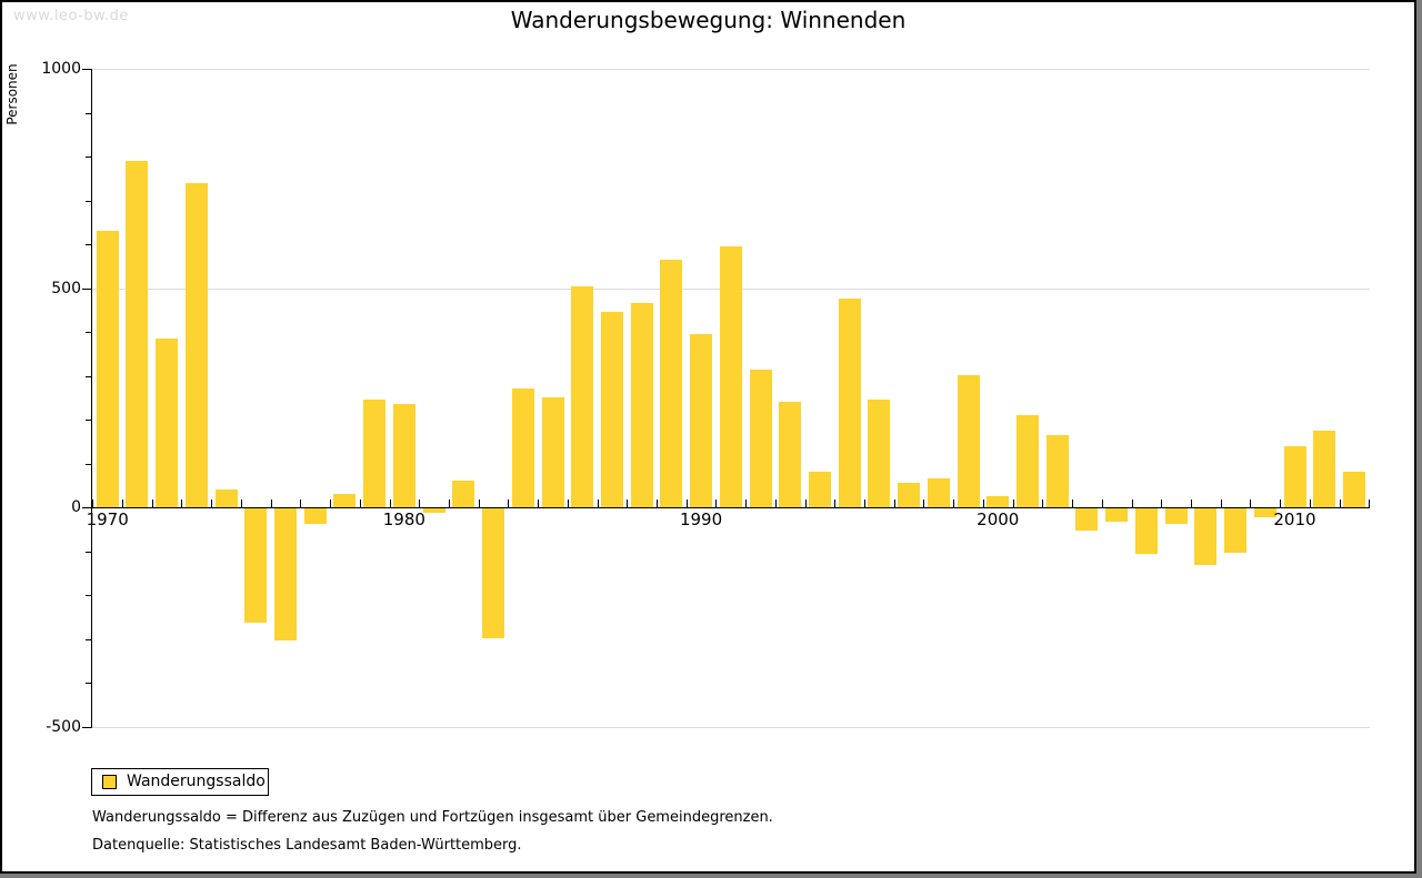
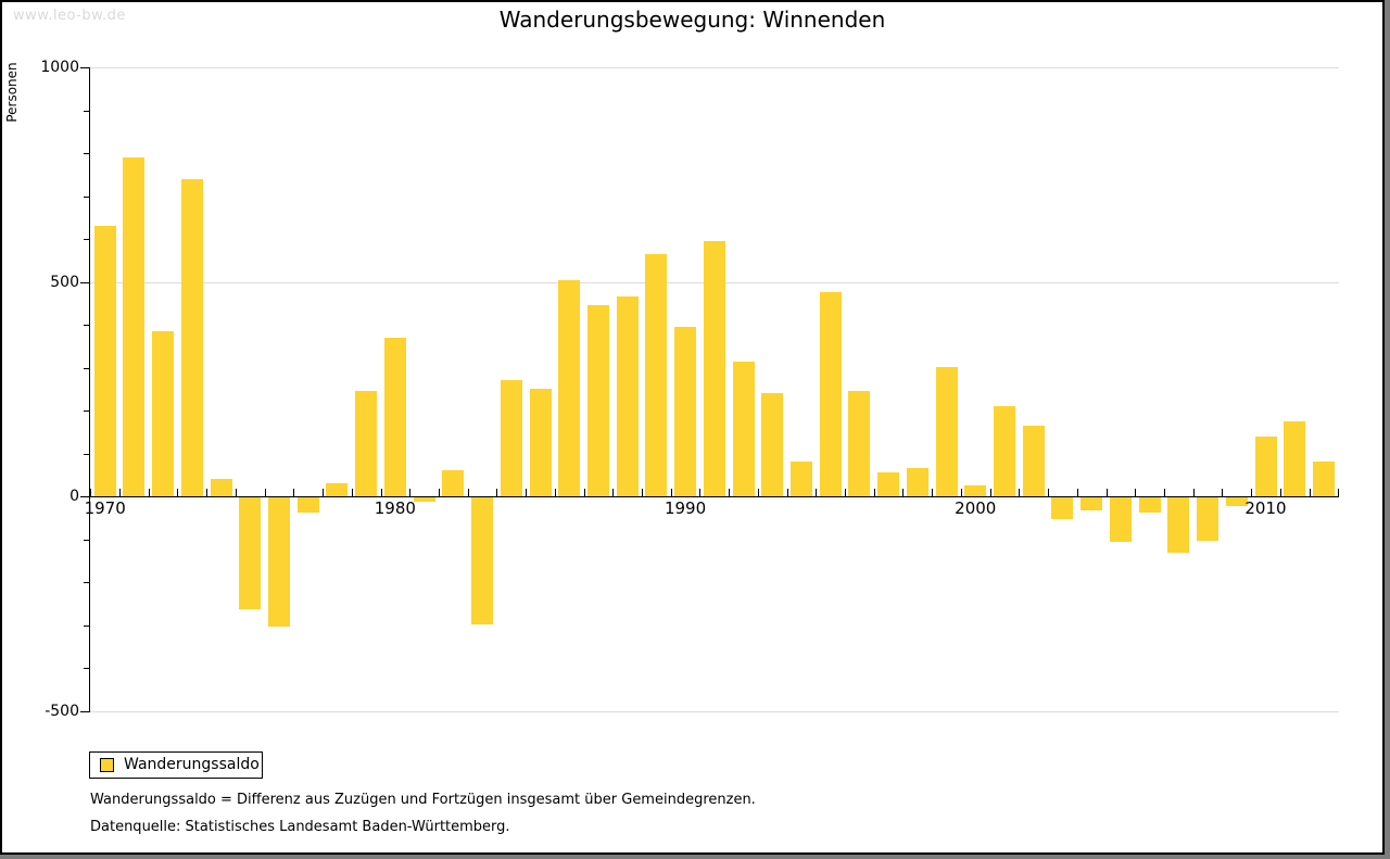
1980: 240 -> 370
